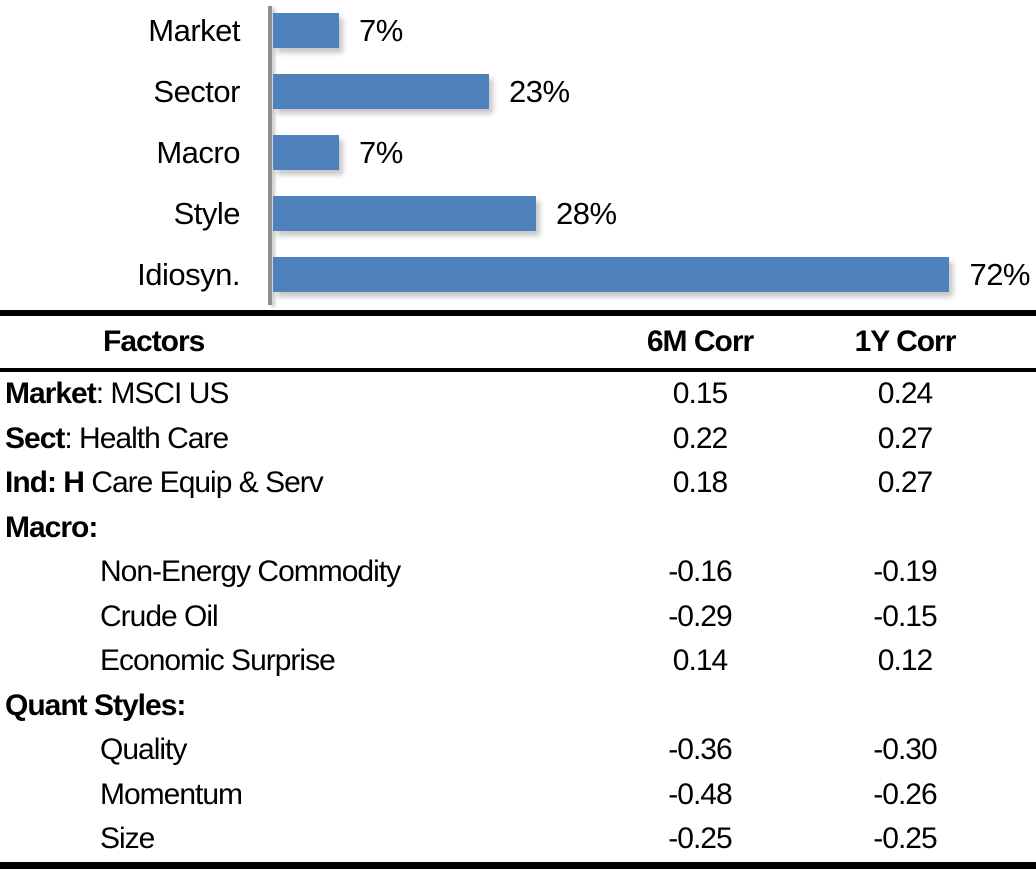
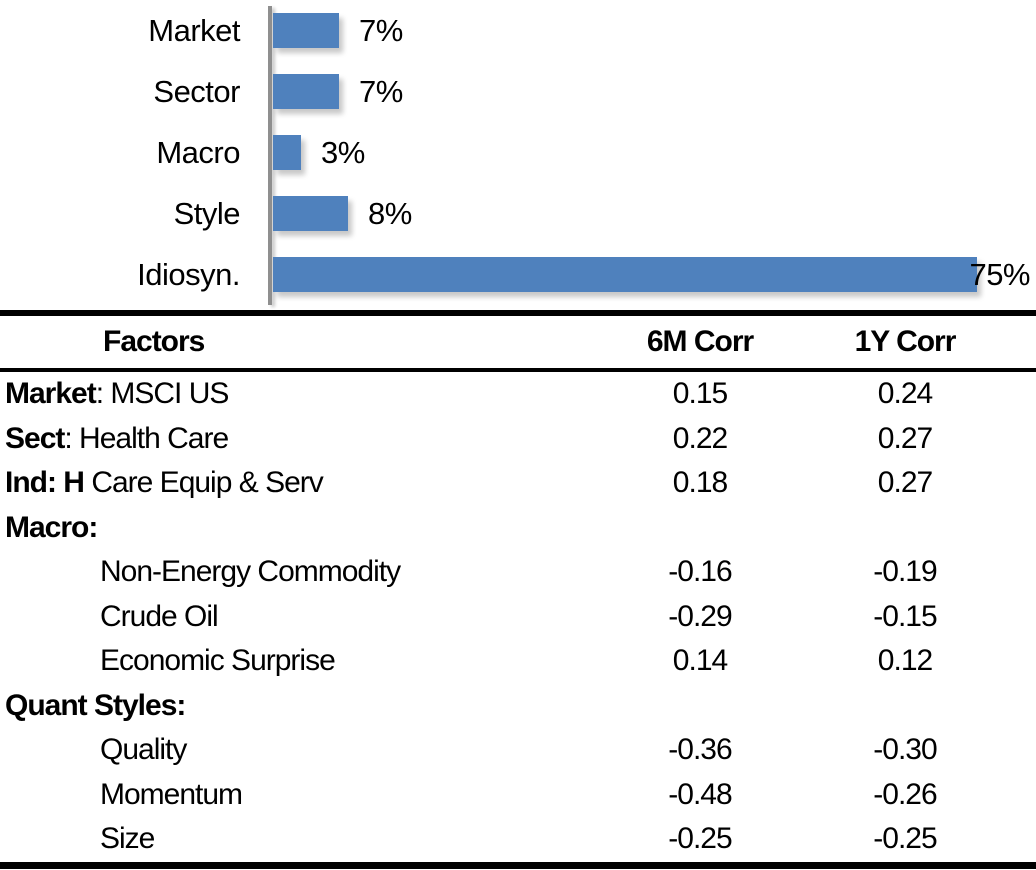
Sector: 23% -> 7%
Macro: 7% -> 3%
Style: 28% -> 8%
Idiosyn.: 72% -> 75%
